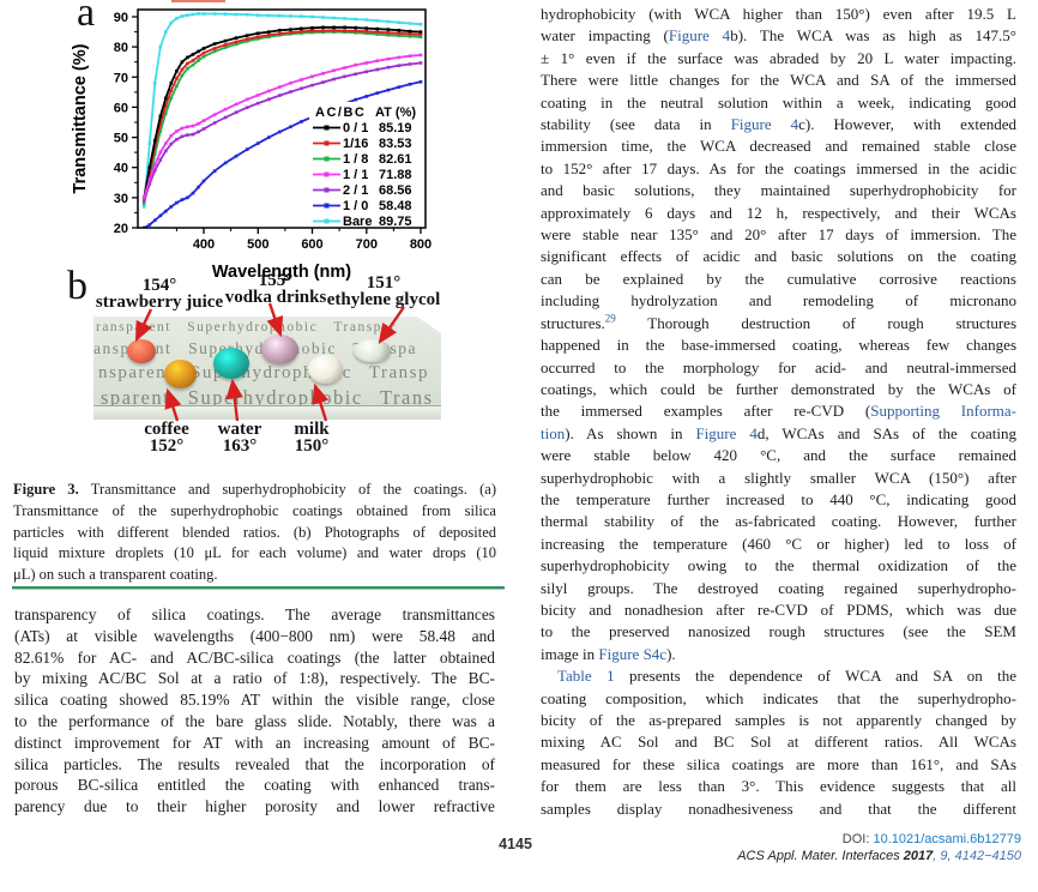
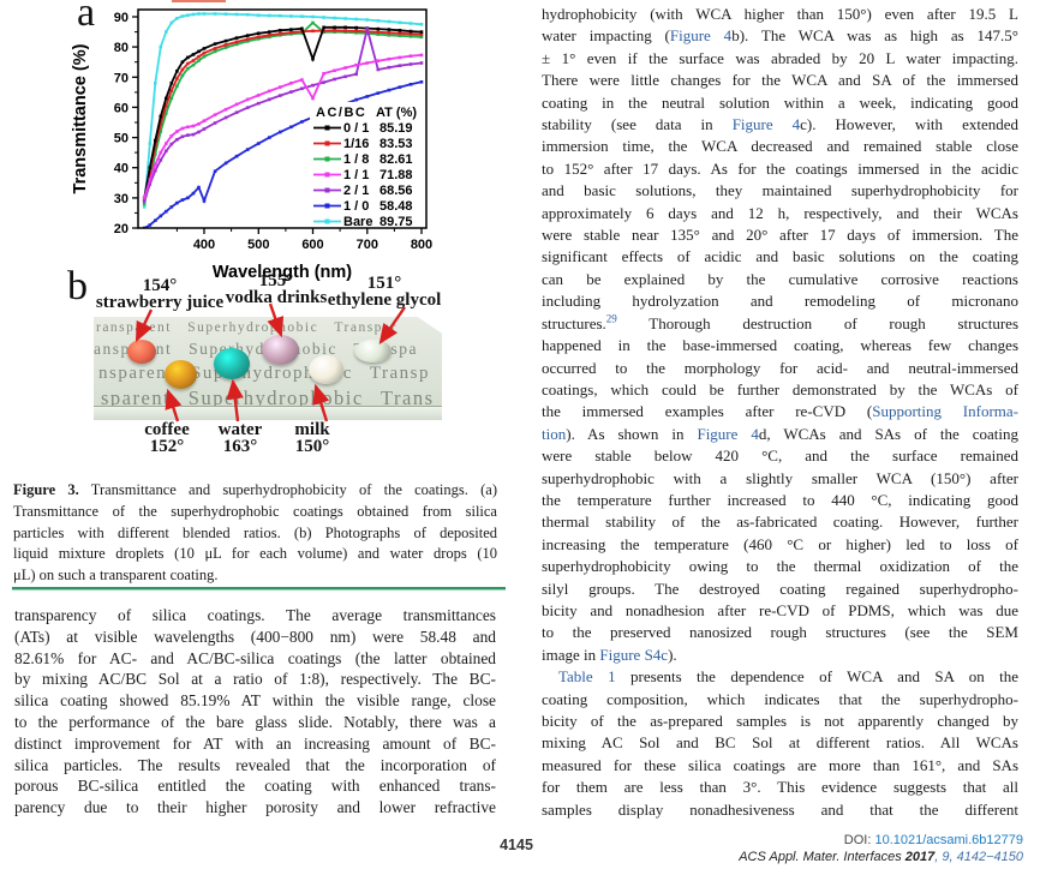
1 / 0/400: 36 -> 29
0 / 1/600: 86 -> 76
1 / 8/600: 85 -> 88
1 / 1/600: 70 -> 63
2 / 1/700: 72 -> 86
